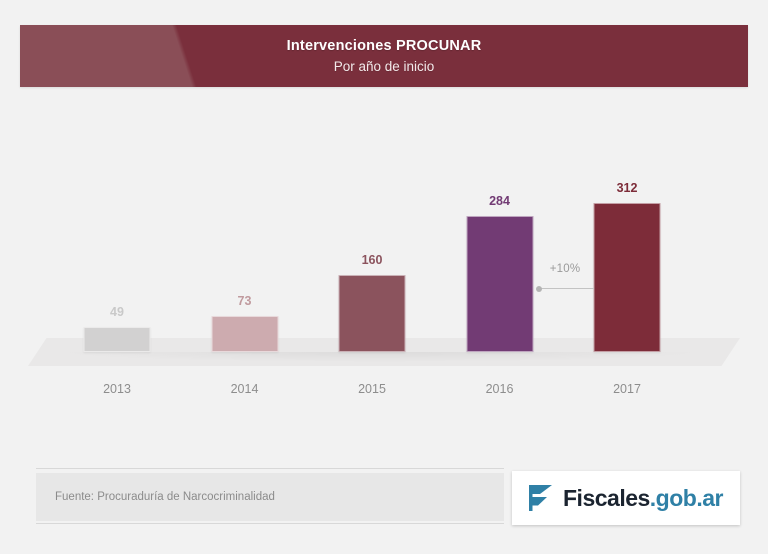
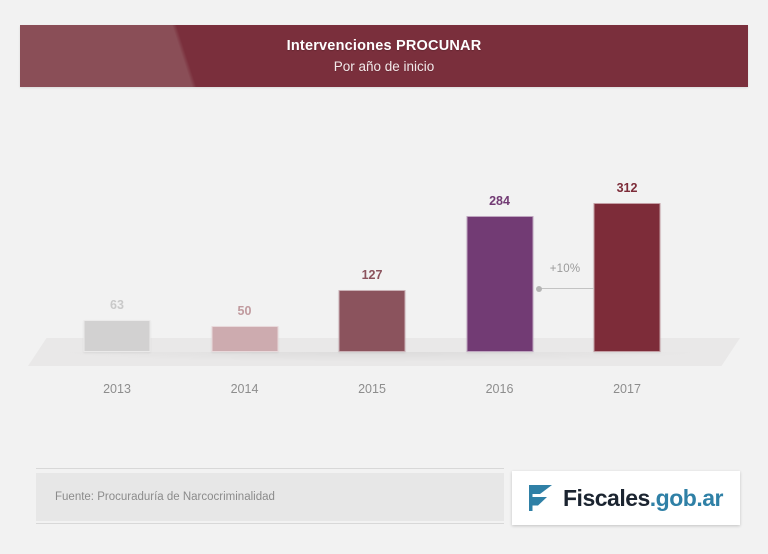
2013: 49 -> 63
2014: 73 -> 50
2015: 160 -> 127
